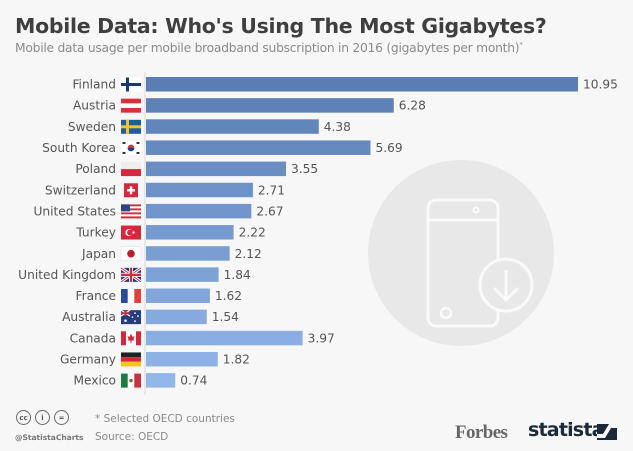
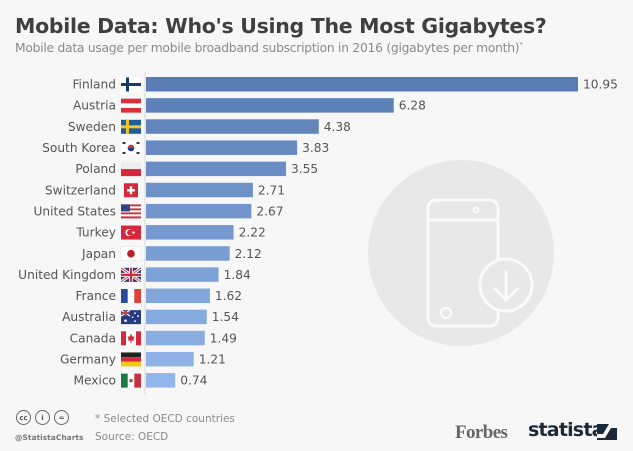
South Korea: 5.69 -> 3.83
Canada: 3.97 -> 1.49
Germany: 1.82 -> 1.21
